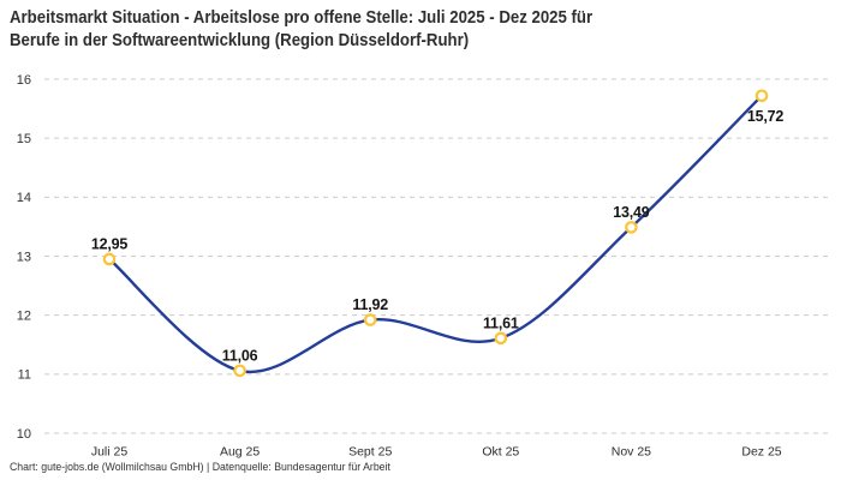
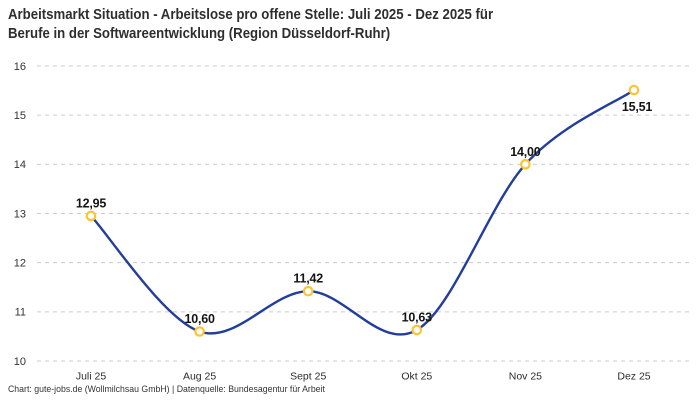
Aug 25: 11,06 -> 10,60
Sept 25: 11,92 -> 11,42
Okt 25: 11,61 -> 10,63
Nov 25: 13,49 -> 14,00
Dez 25: 15,72 -> 15,51
